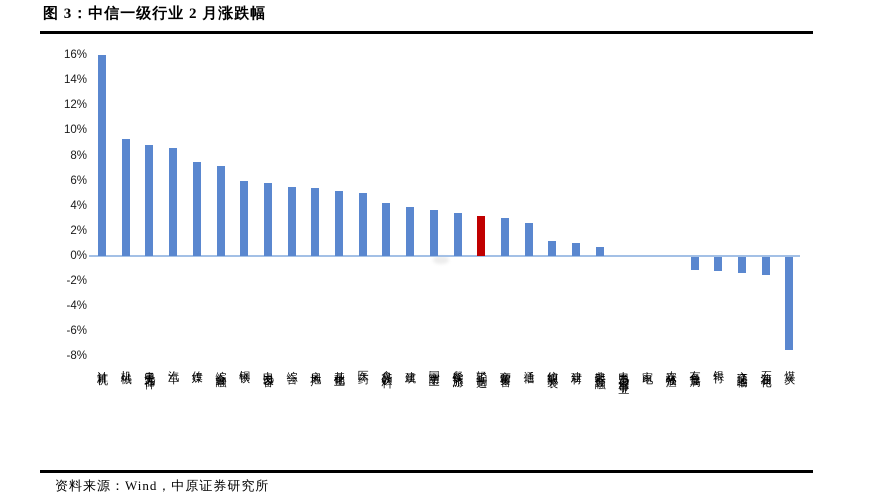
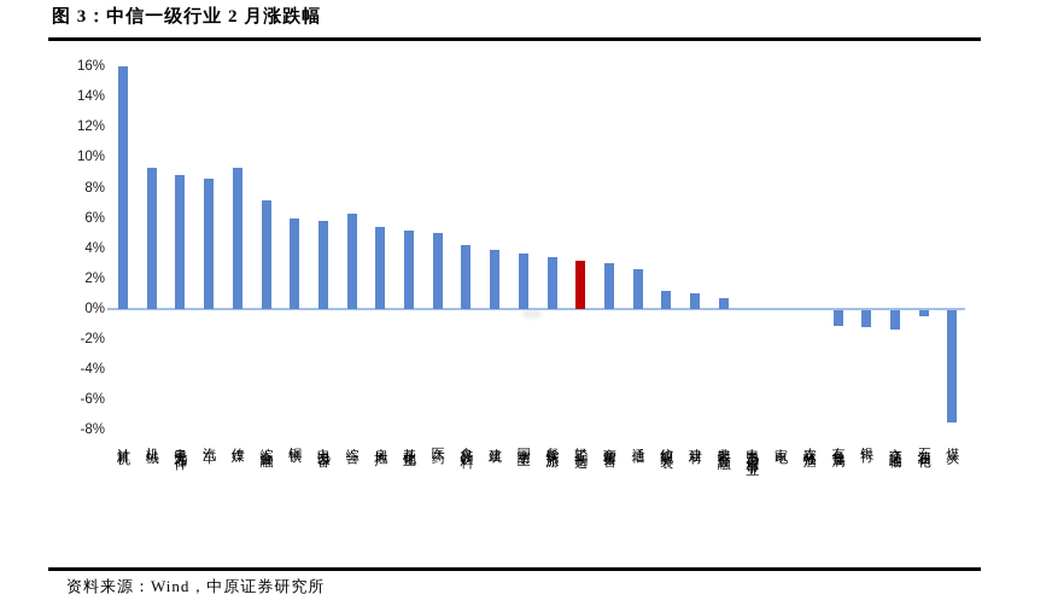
传媒: 7.5% -> 9.3%
综合: 5.5% -> 6.3%
石油石化: -1.4% -> -0.4%
